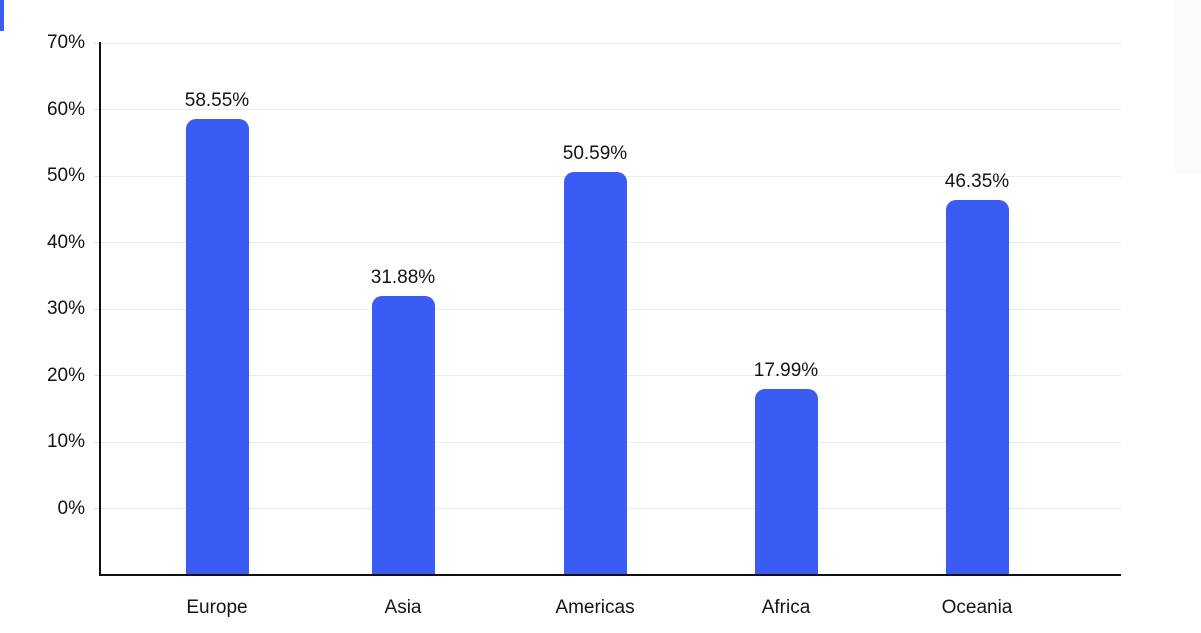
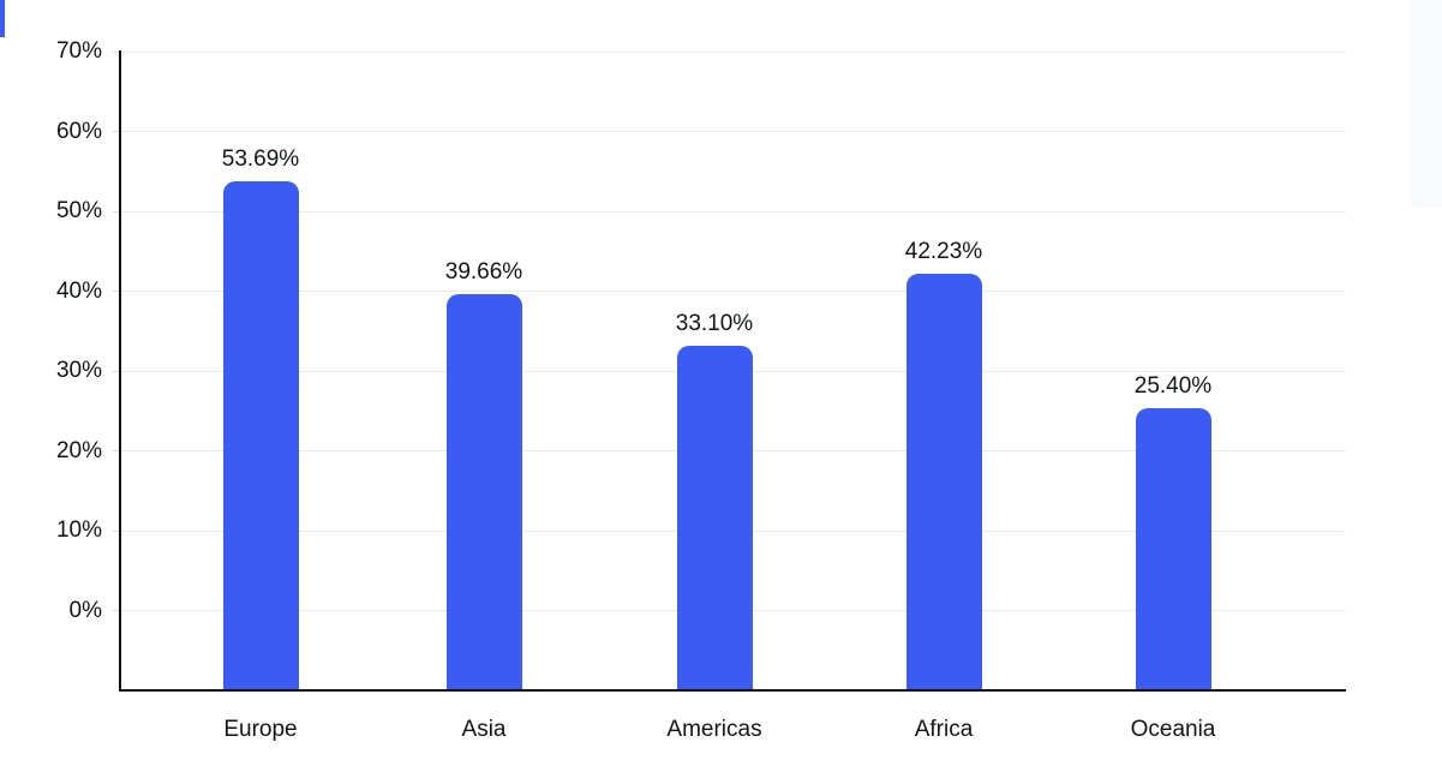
Europe: 58.55% -> 53.69%
Asia: 31.88% -> 39.66%
Americas: 50.59% -> 33.10%
Africa: 17.99% -> 42.23%
Oceania: 46.35% -> 25.40%
